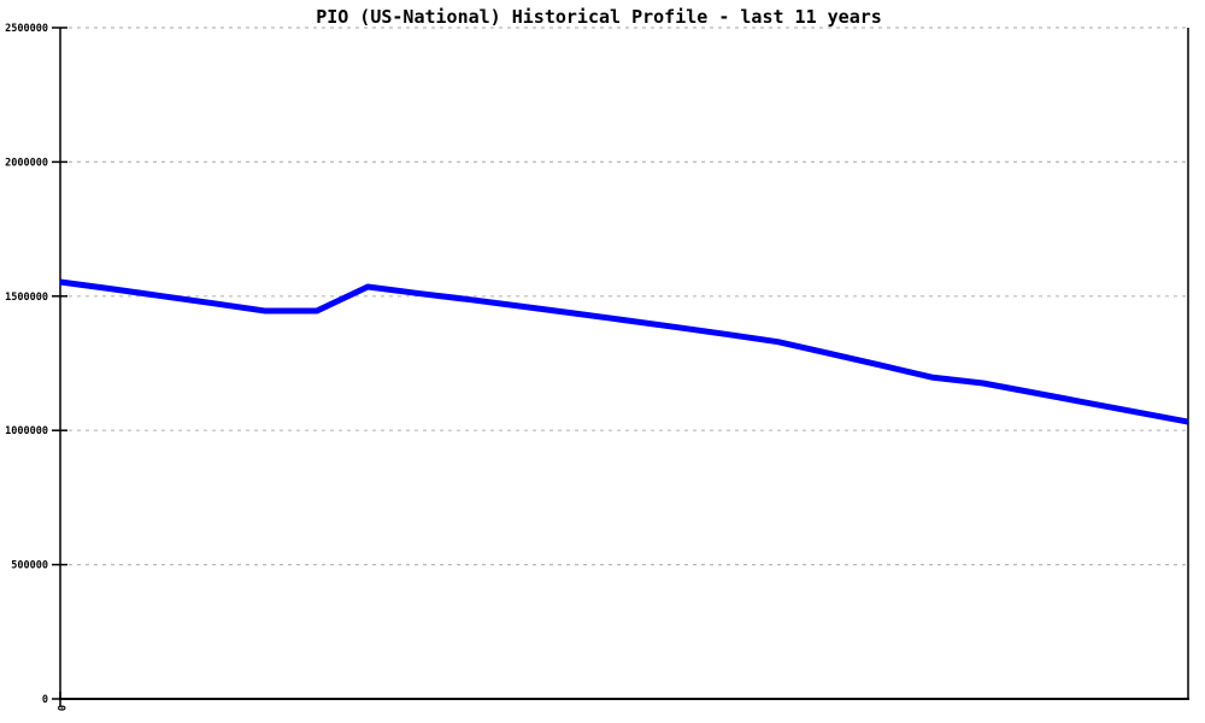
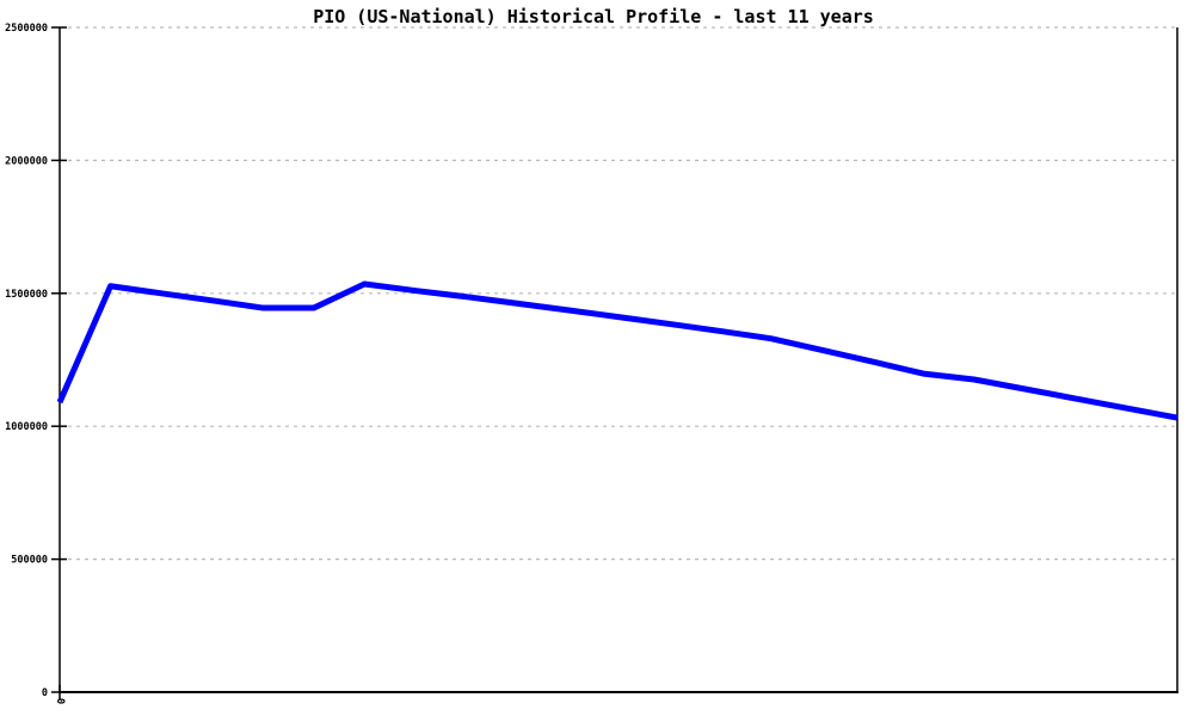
0: 1550000 -> 1090000
